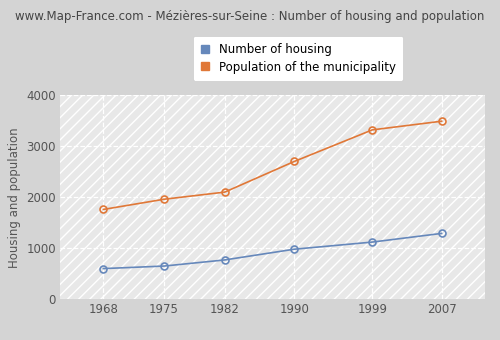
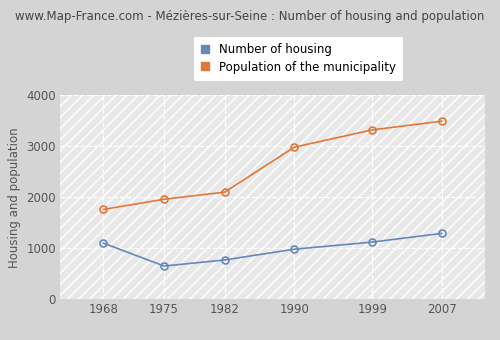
Number of housing/1968: 600 -> 1100
Population of the municipality/1990: 2700 -> 2980
